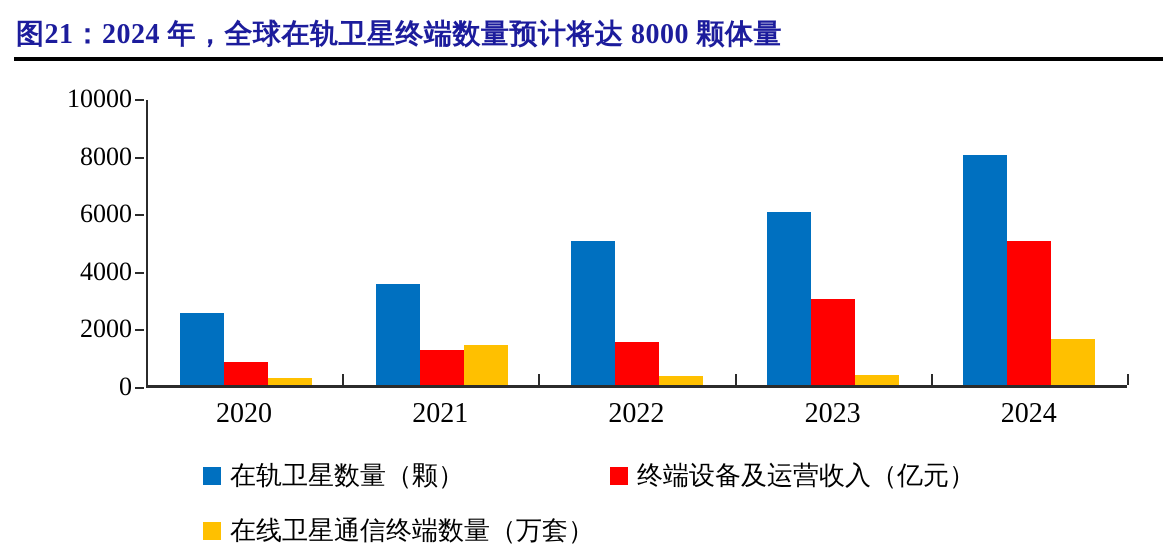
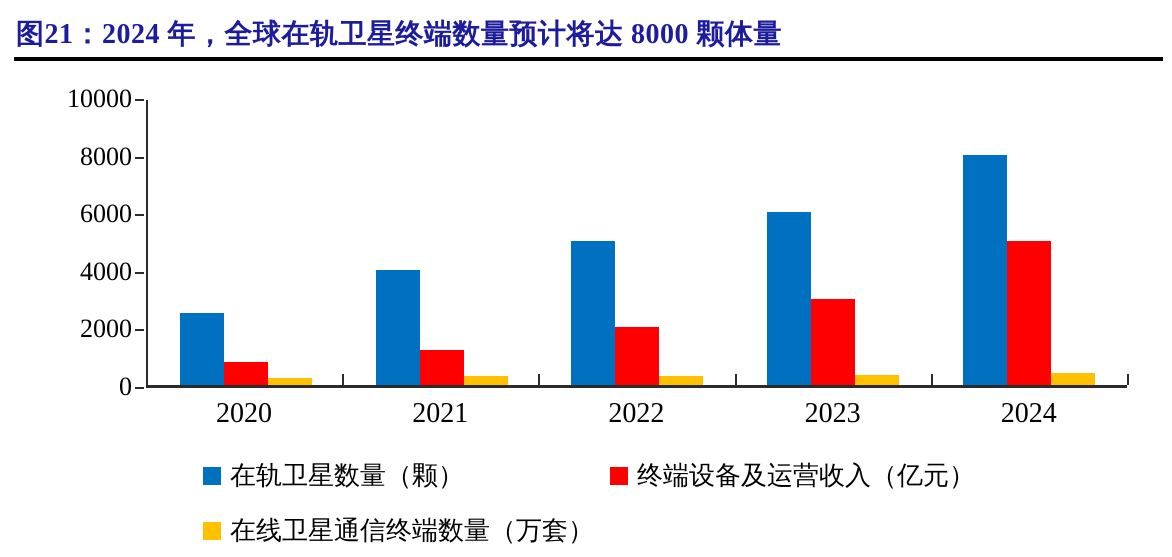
在轨卫星数量（颗）/2021: 3500 -> 4000
在线卫星通信终端数量（万套）/2021: 1400 -> 300
终端设备及运营收入（亿元）/2022: 1500 -> 2000
在线卫星通信终端数量（万套）/2024: 1600 -> 400
